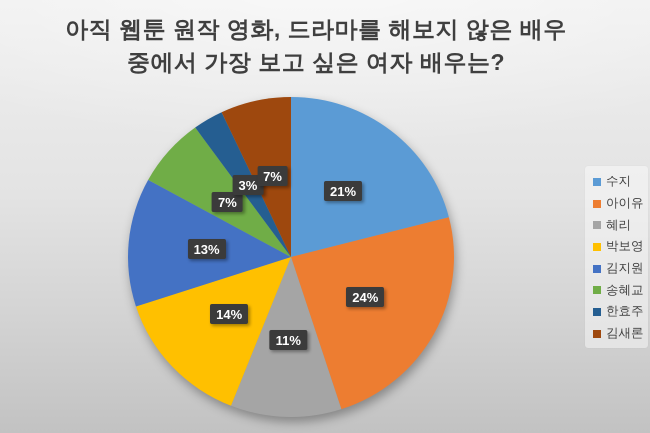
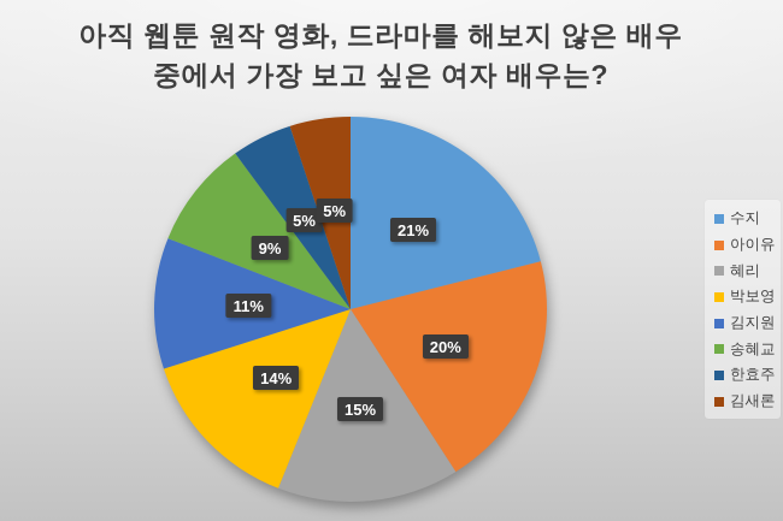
아이유: 24% -> 20%
혜리: 11% -> 15%
김지원: 13% -> 11%
송혜교: 7% -> 9%
한효주: 3% -> 5%
김새론: 7% -> 5%
